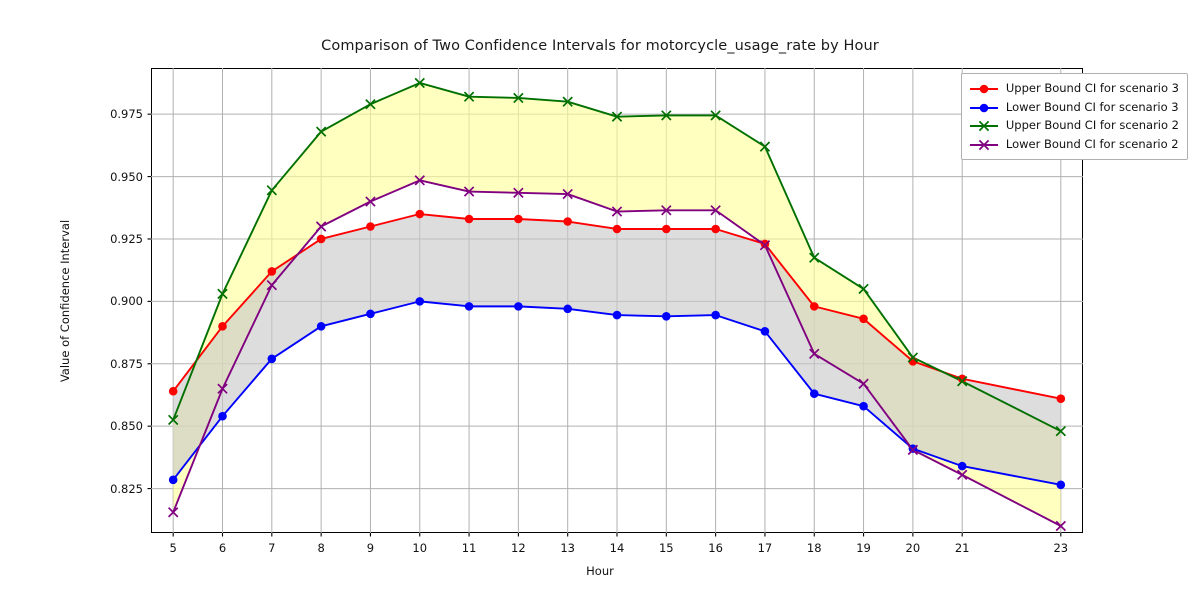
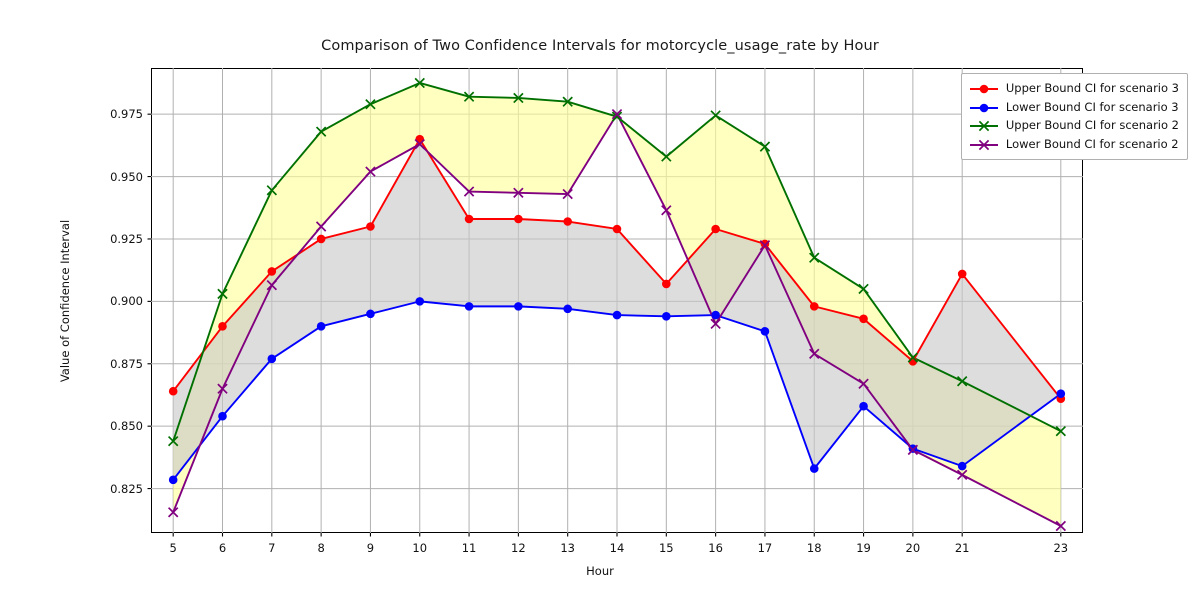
Upper Bound CI for scenario 2/5: 0.853 -> 0.844
Lower Bound CI for scenario 2/9: 0.940 -> 0.952
Upper Bound CI for scenario 3/10: 0.935 -> 0.965
Lower Bound CI for scenario 2/10: 0.949 -> 0.963
Lower Bound CI for scenario 2/14: 0.936 -> 0.975
Upper Bound CI for scenario 3/15: 0.929 -> 0.907
Upper Bound CI for scenario 2/15: 0.975 -> 0.958
Lower Bound CI for scenario 2/16: 0.936 -> 0.891
Lower Bound CI for scenario 3/18: 0.863 -> 0.833
Upper Bound CI for scenario 3/21: 0.869 -> 0.911
Lower Bound CI for scenario 3/23: 0.827 -> 0.863
